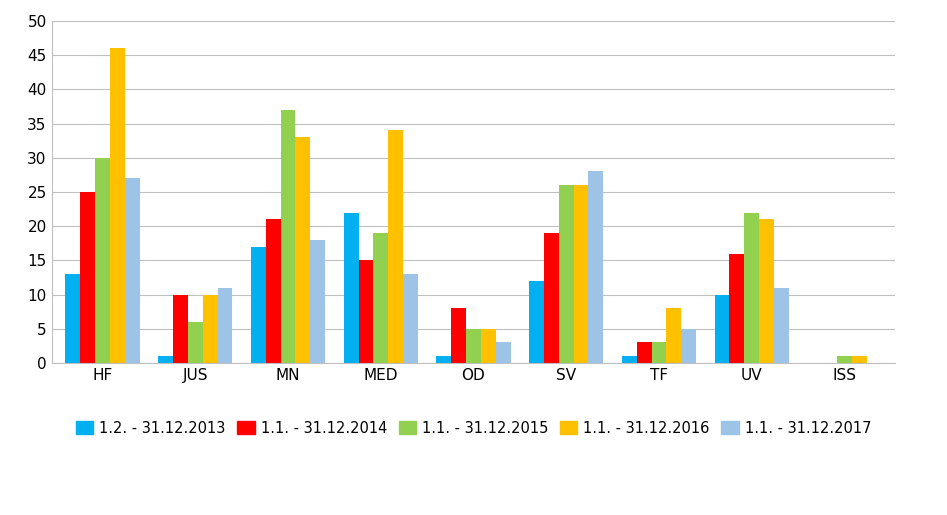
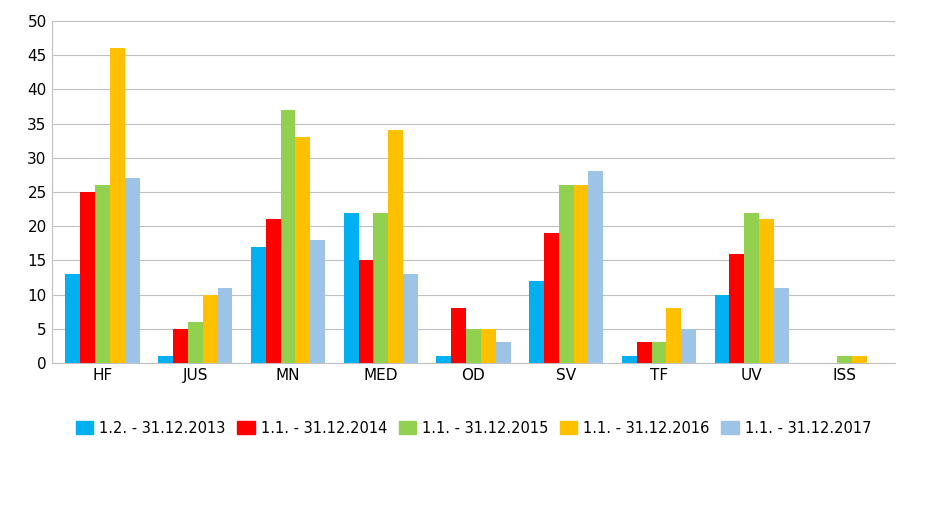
1.1. - 31.12.2015/HF: 30 -> 26
1.1. - 31.12.2014/JUS: 10 -> 5
1.1. - 31.12.2015/MED: 19 -> 22
